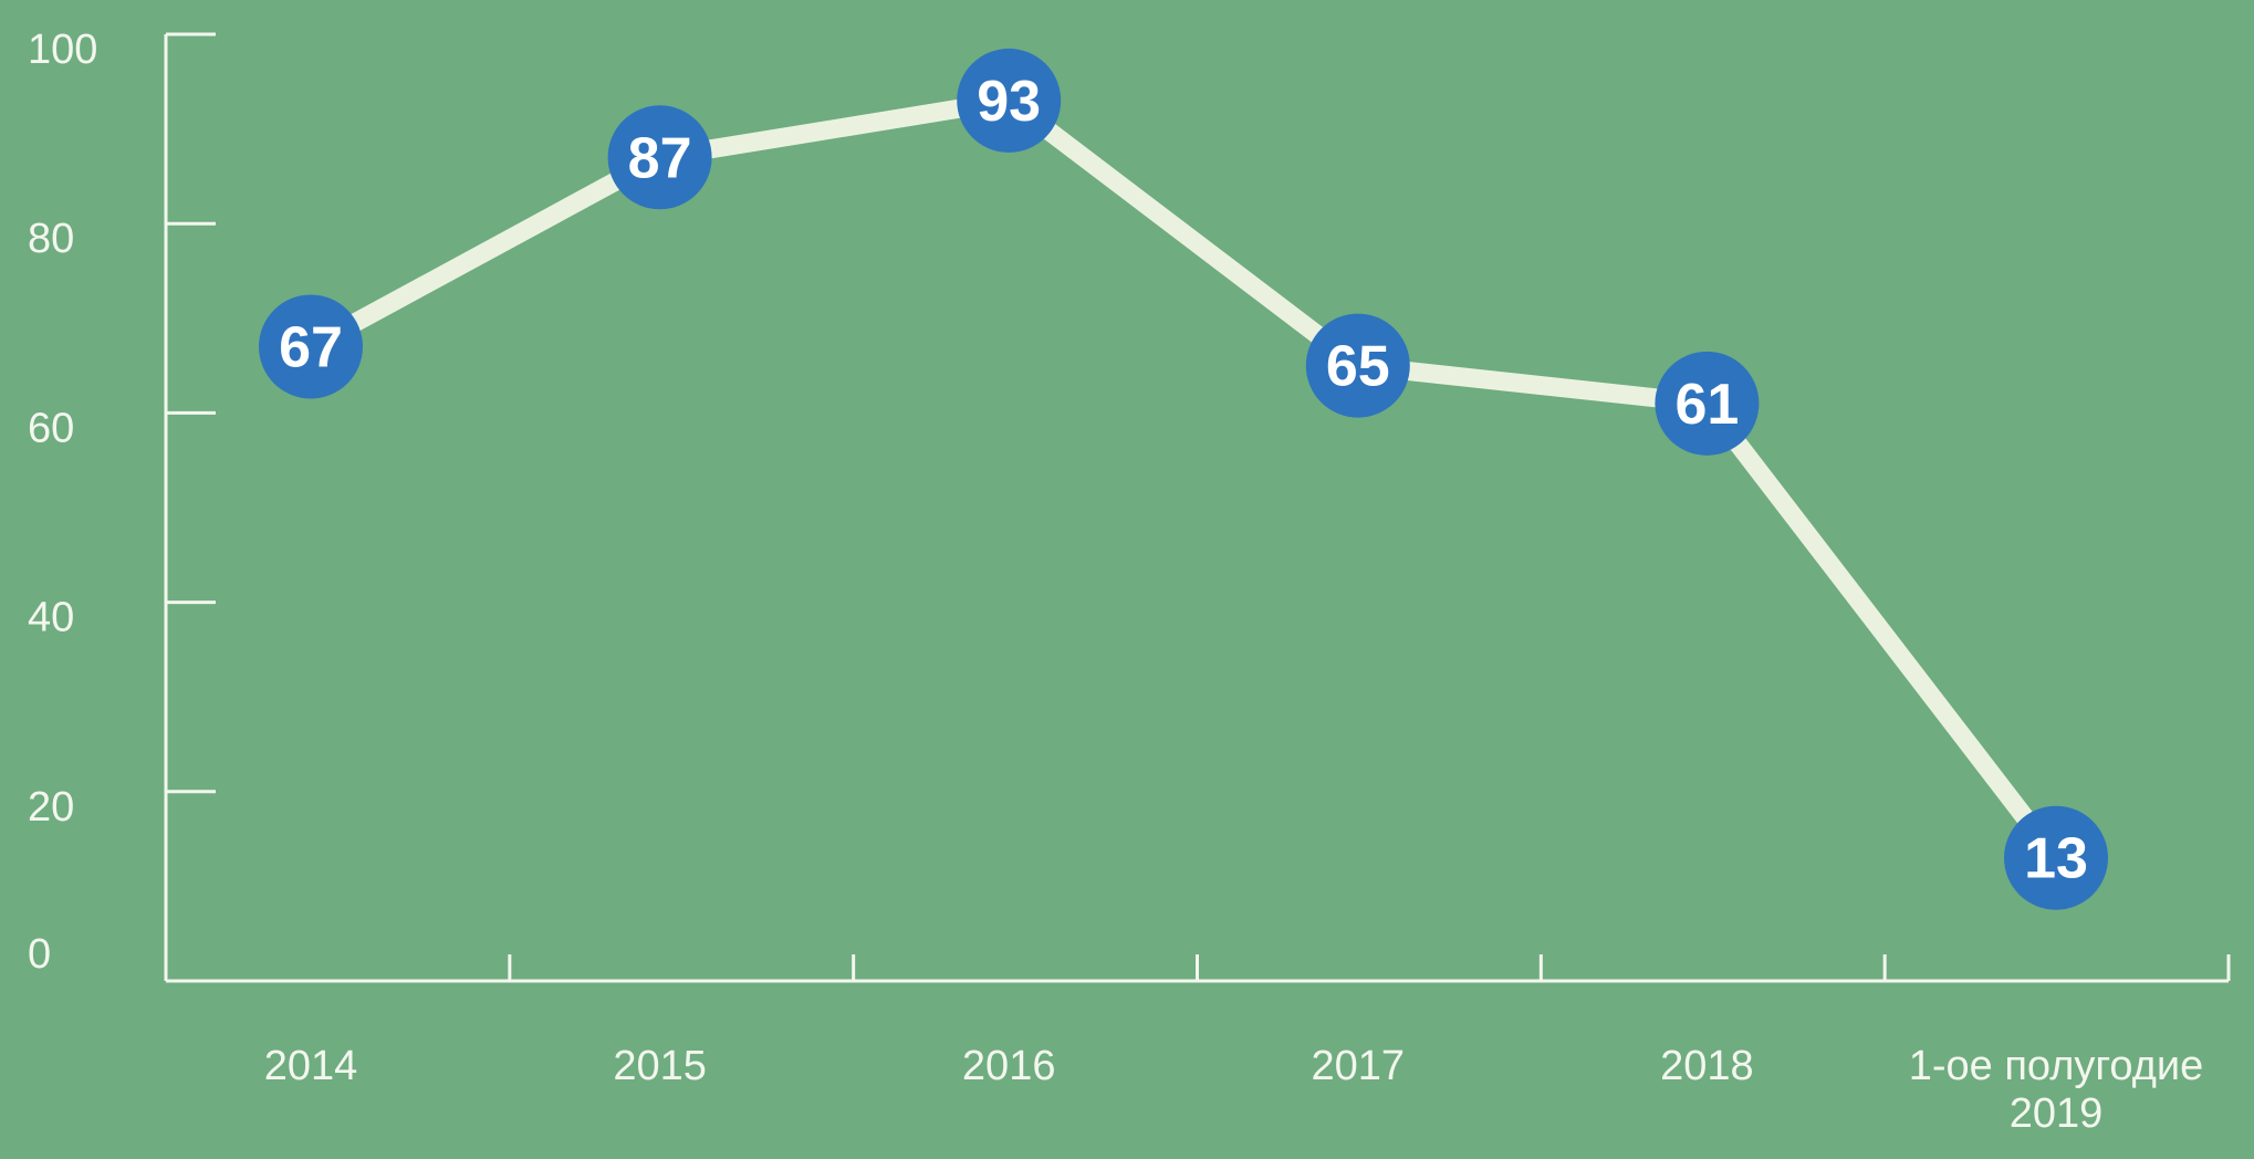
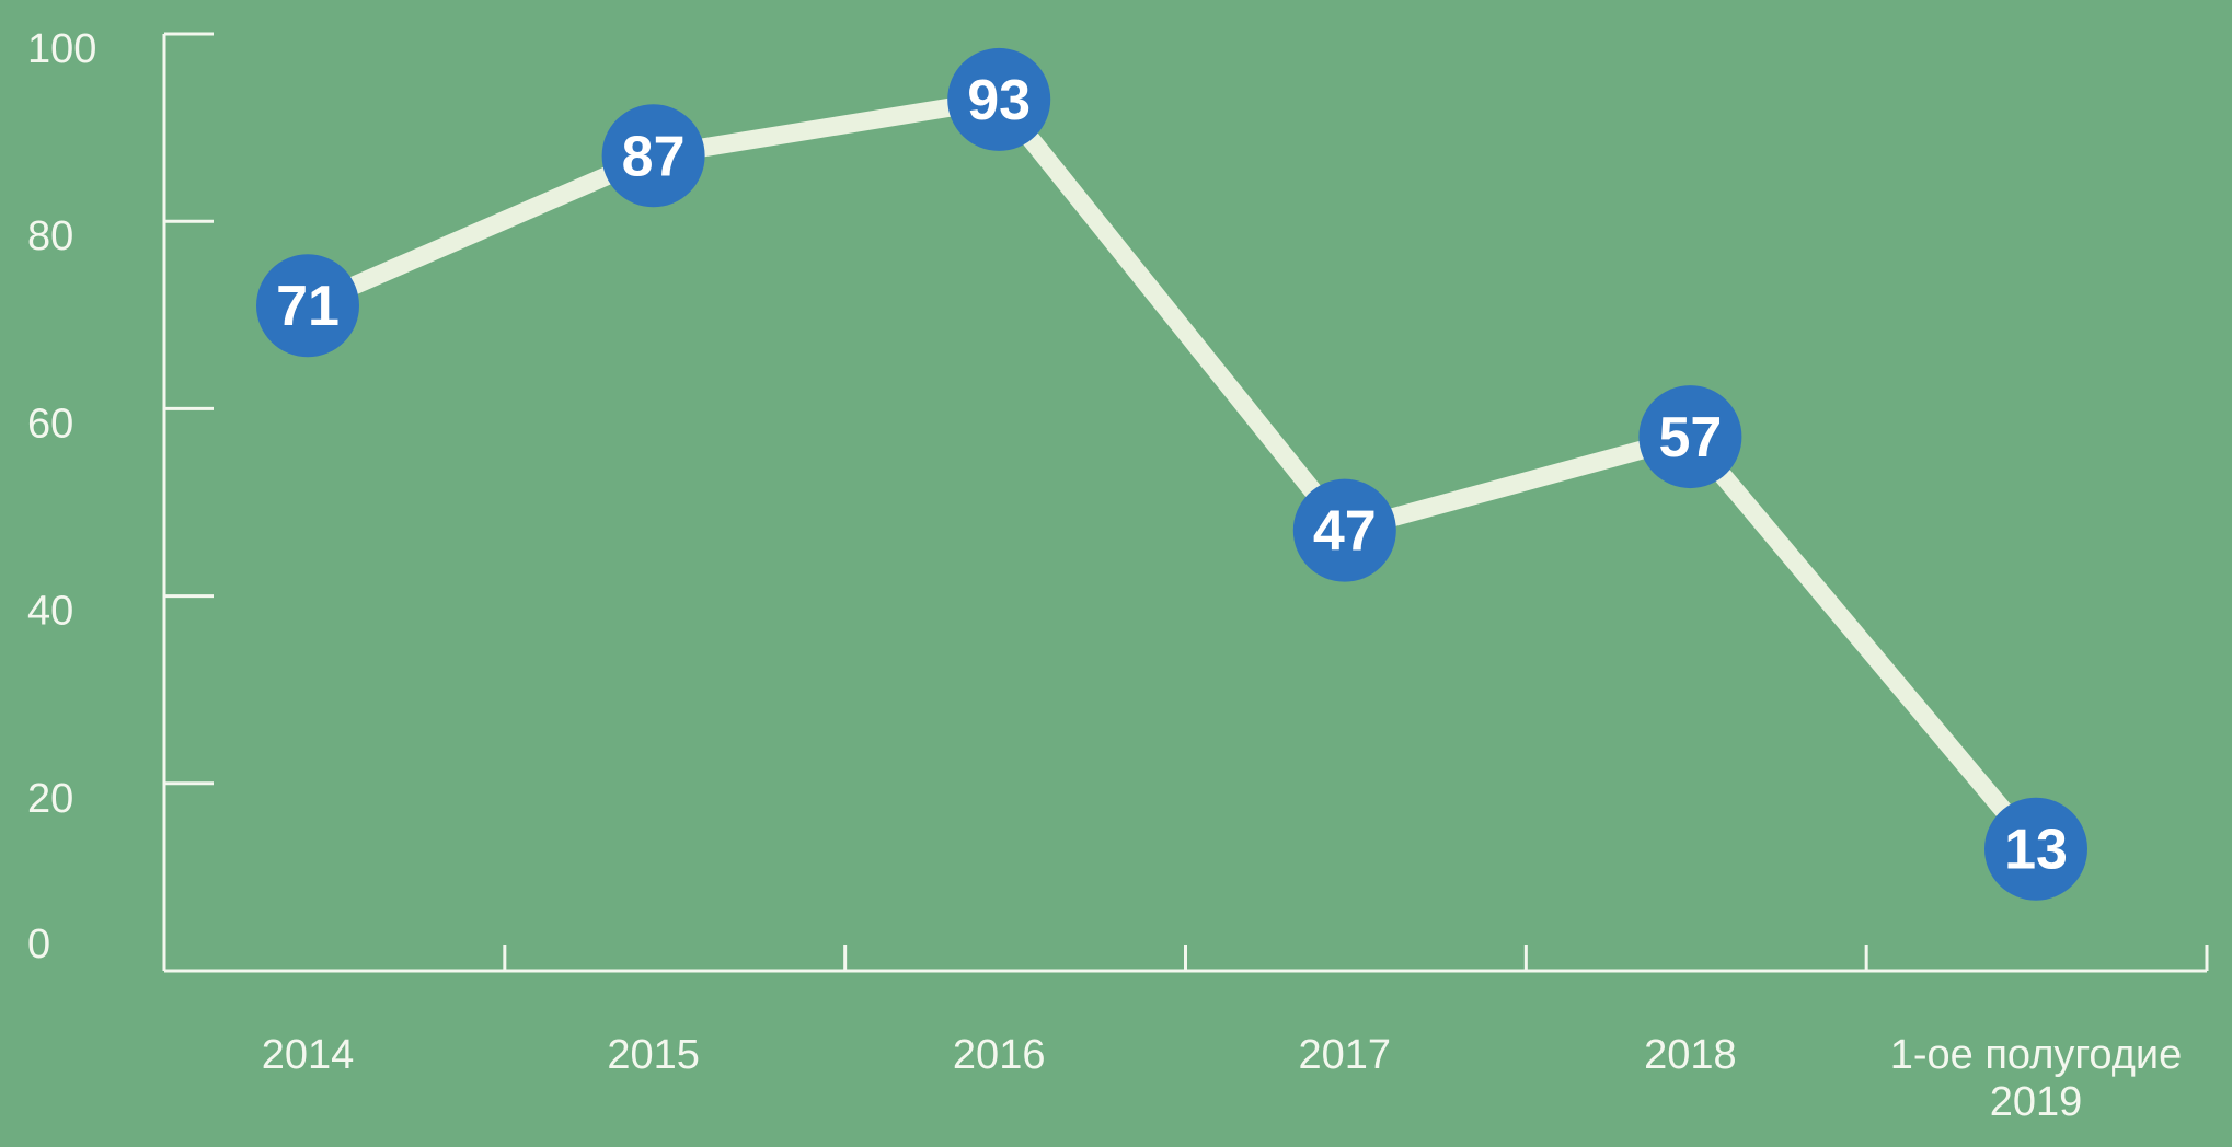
2014: 67 -> 71
2017: 65 -> 47
2018: 61 -> 57
